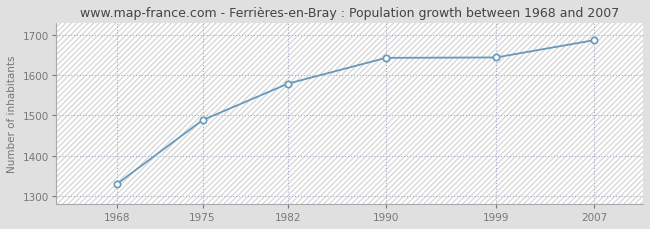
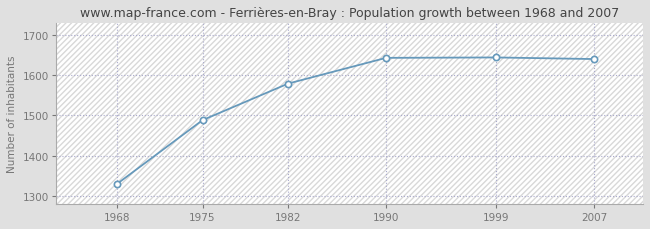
2007: 1687 -> 1640
